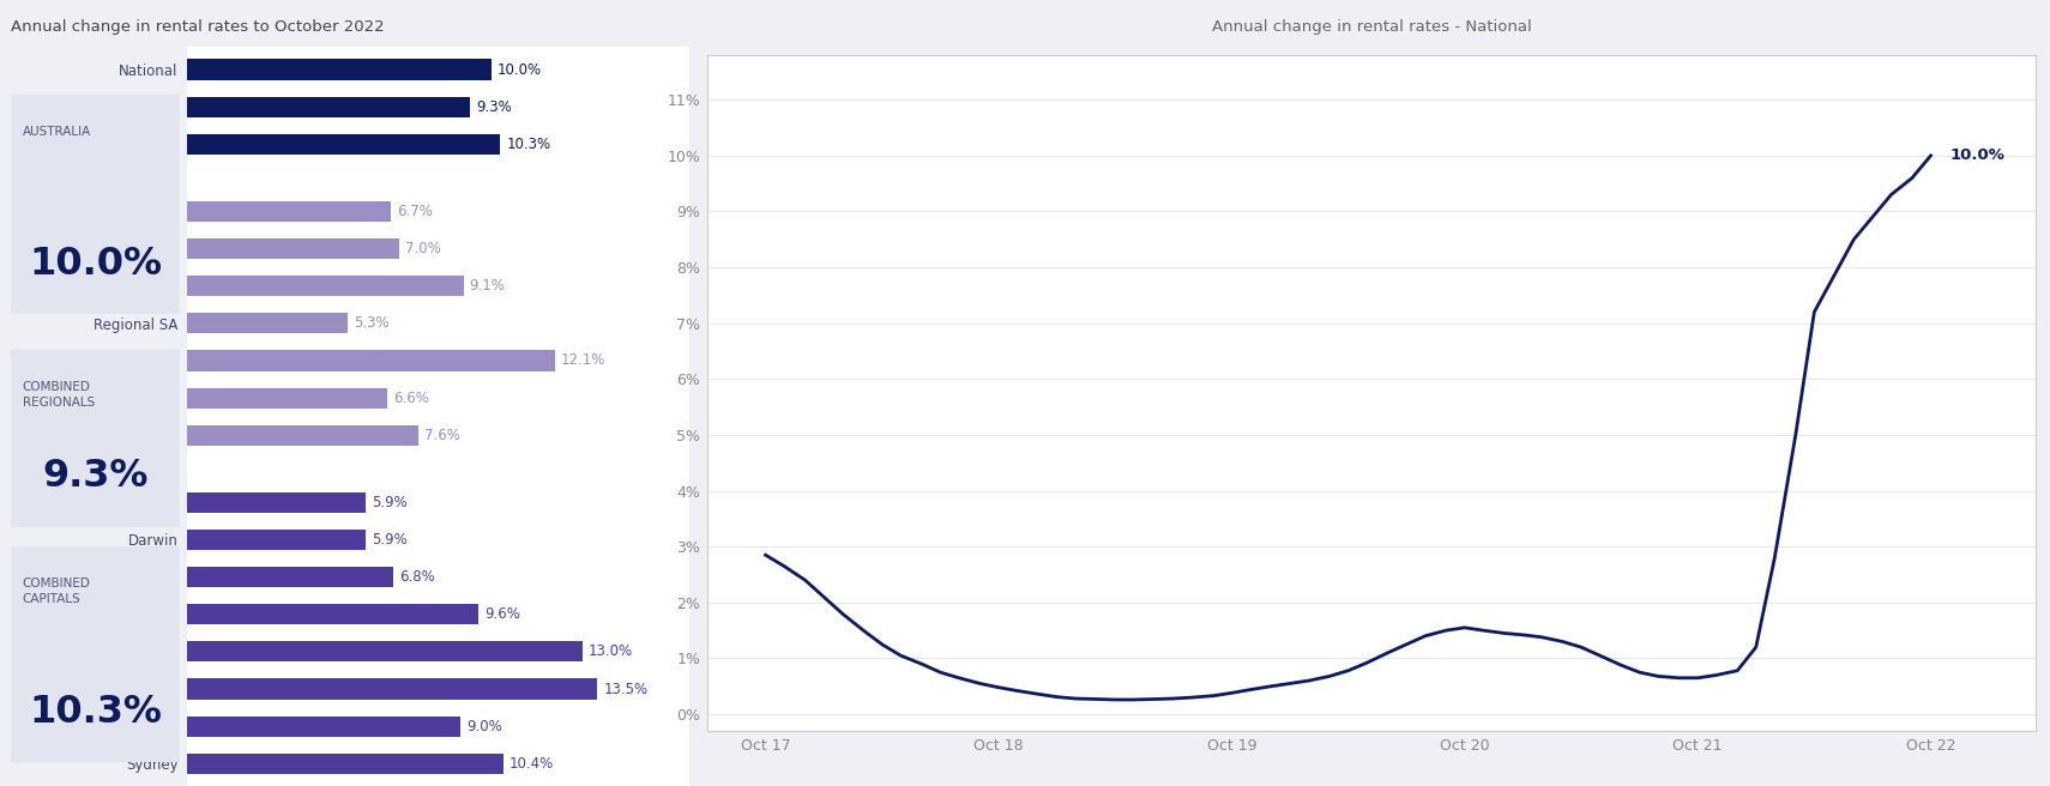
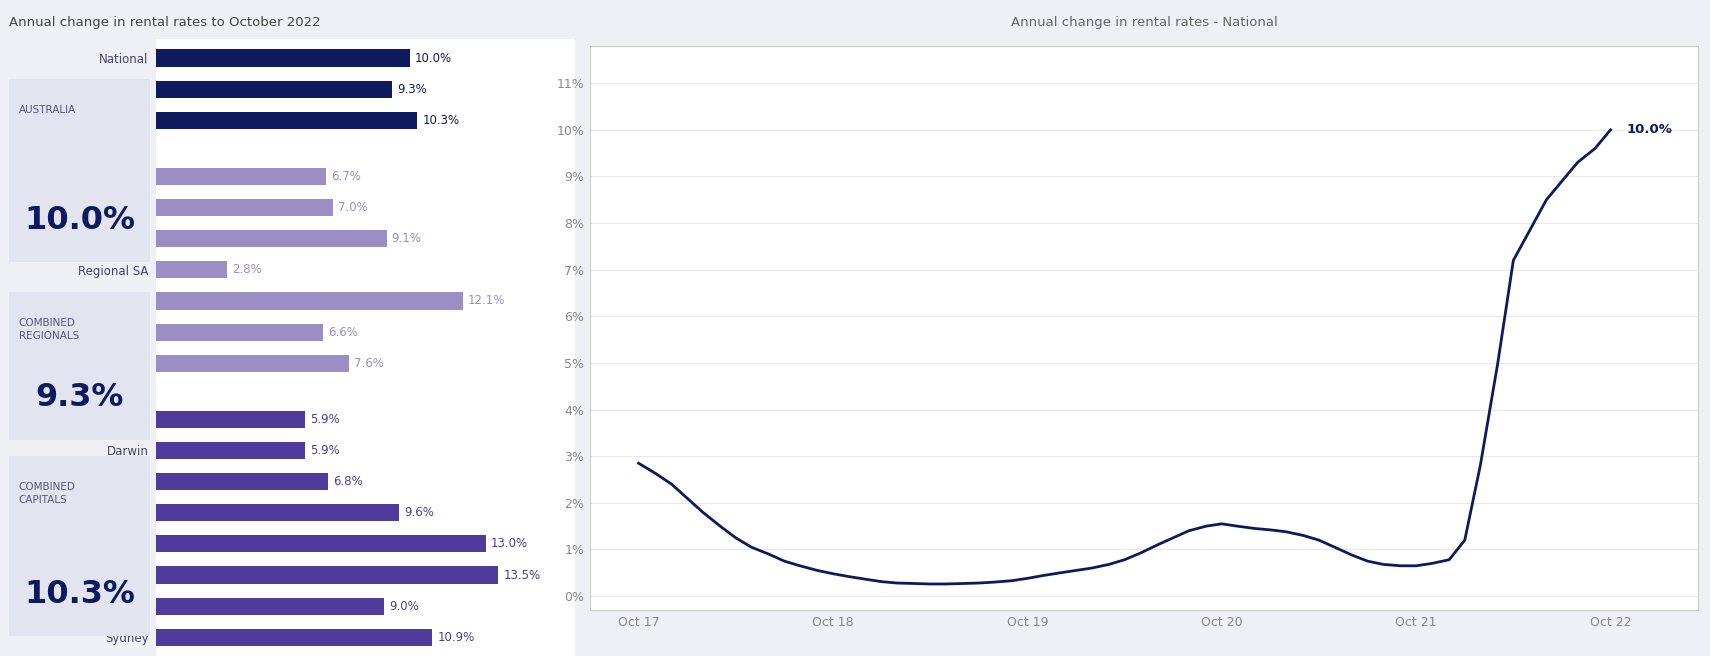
Regional SA: 5.3% -> 2.8%
Sydney: 10.4% -> 10.9%
